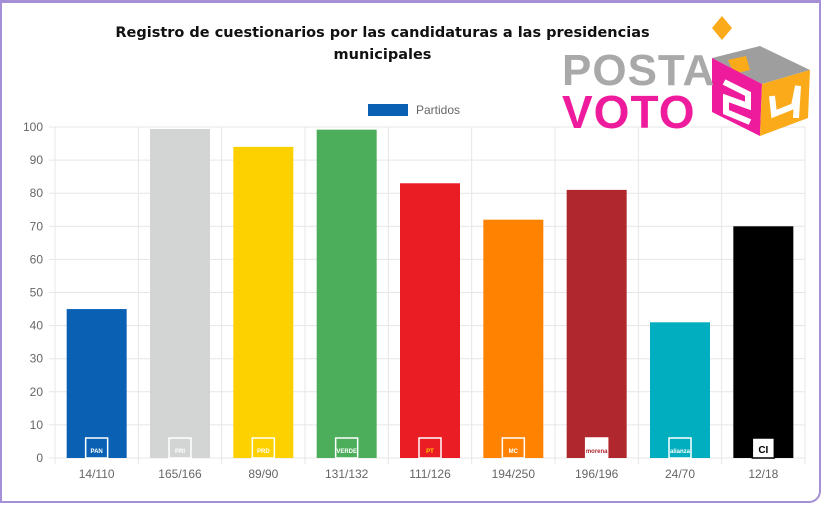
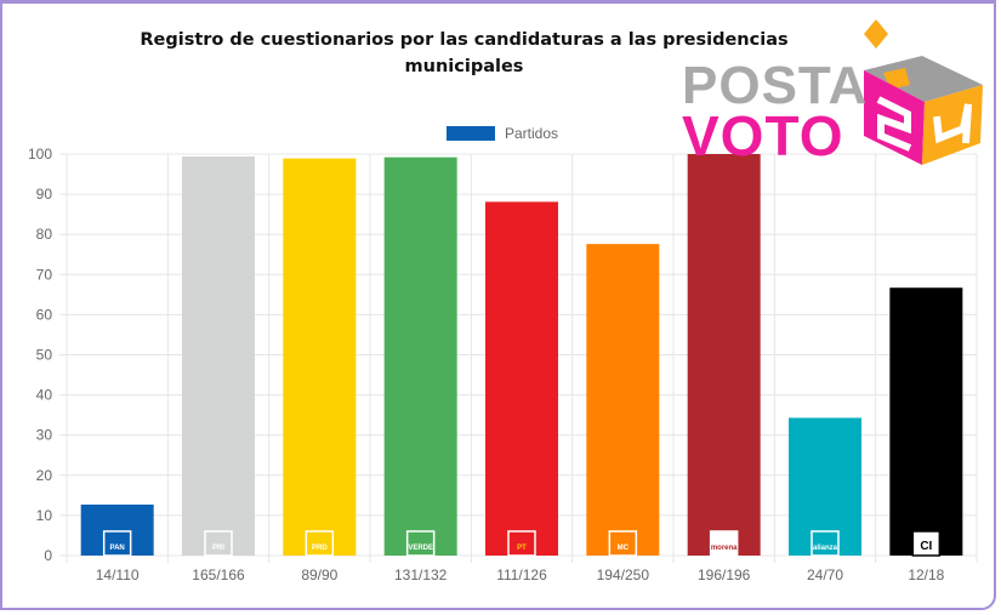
14/110: 45 -> 13
89/90: 94 -> 99
111/126: 83 -> 88
194/250: 72 -> 78
196/196: 81 -> 100
24/70: 41 -> 34
12/18: 70 -> 67
